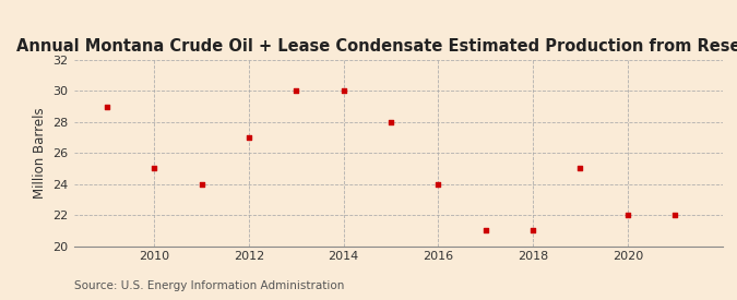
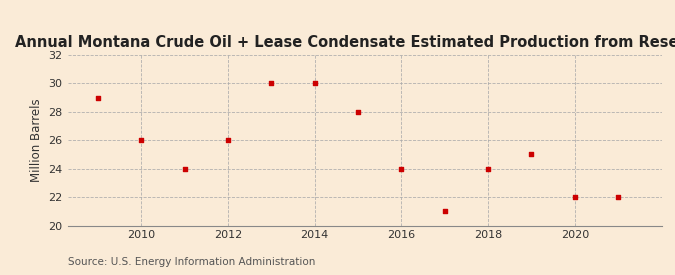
2010: 25 -> 26
2012: 27 -> 26
2018: 21 -> 24
